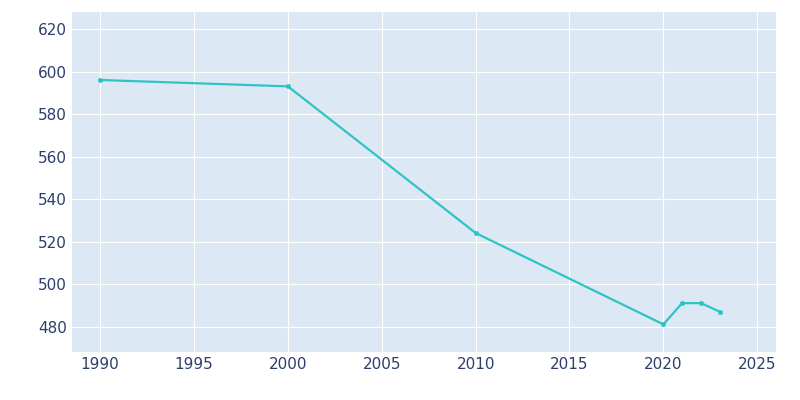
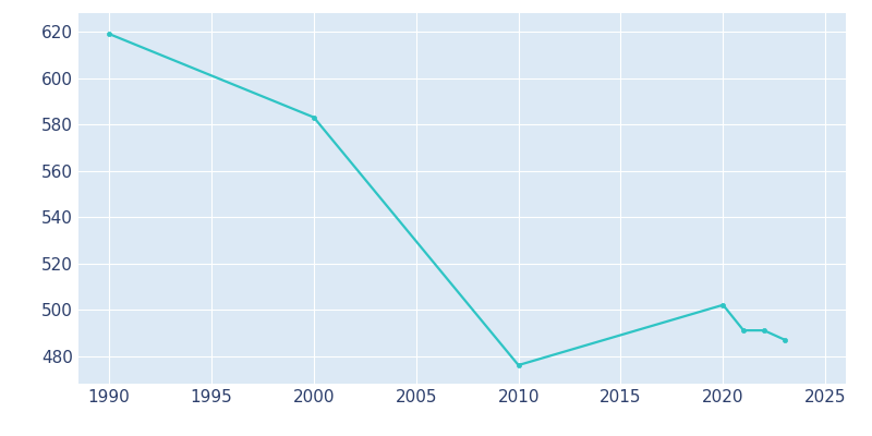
1990: 596 -> 619
2000: 593 -> 583
2010: 524 -> 476
2020: 481 -> 502
